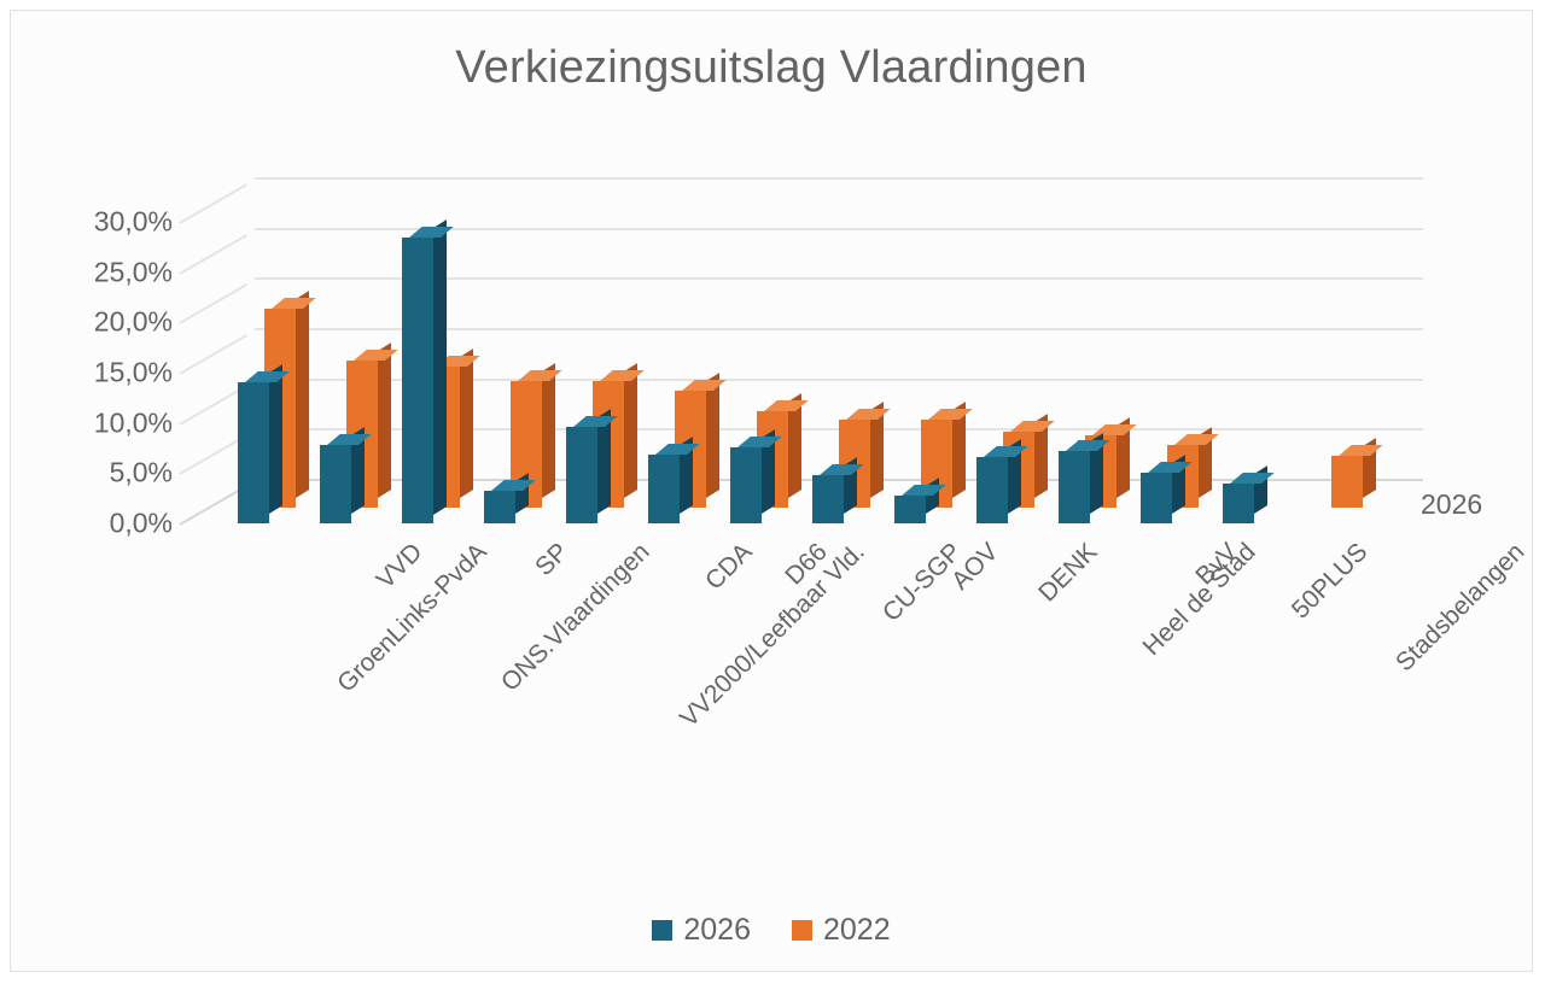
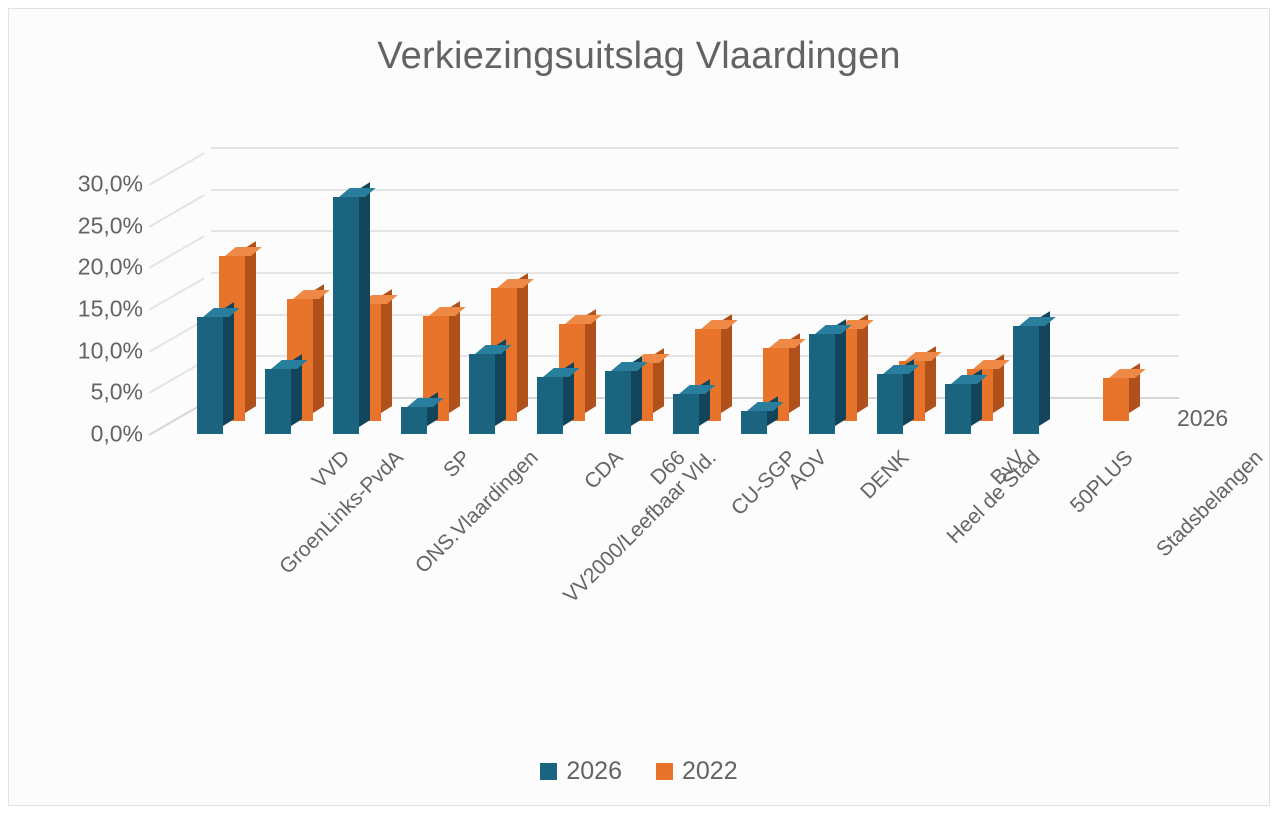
2022/VV2000/Leefbaar Vld.: 13% -> 16%
2022/D66: 10% -> 7%
2022/CU-SGP: 9% -> 11%
2026/DENK: 7% -> 12%
2022/DENK: 8% -> 11%
2026/BvV: 5% -> 6%
2026/50PLUS: 4% -> 13%
